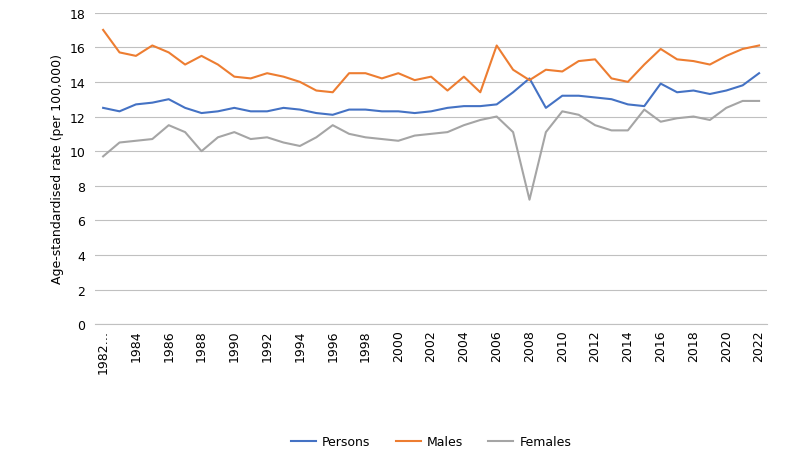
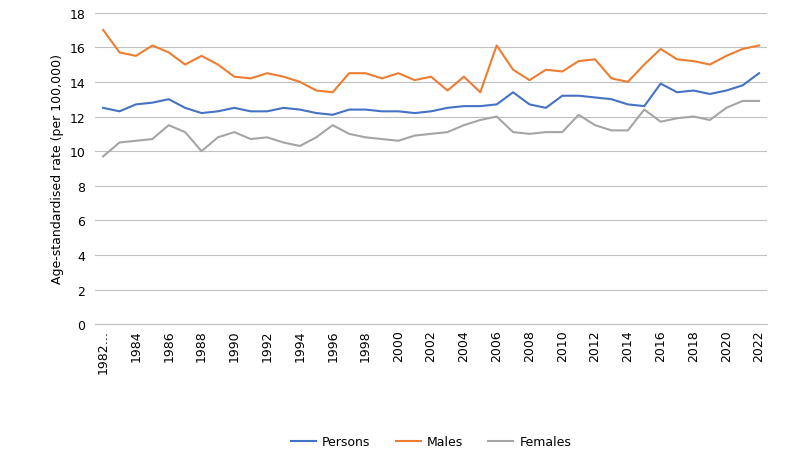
Persons/2008: 14.2 -> 12.7
Females/2008: 7.2 -> 11.0
Females/2010: 12.3 -> 11.1
